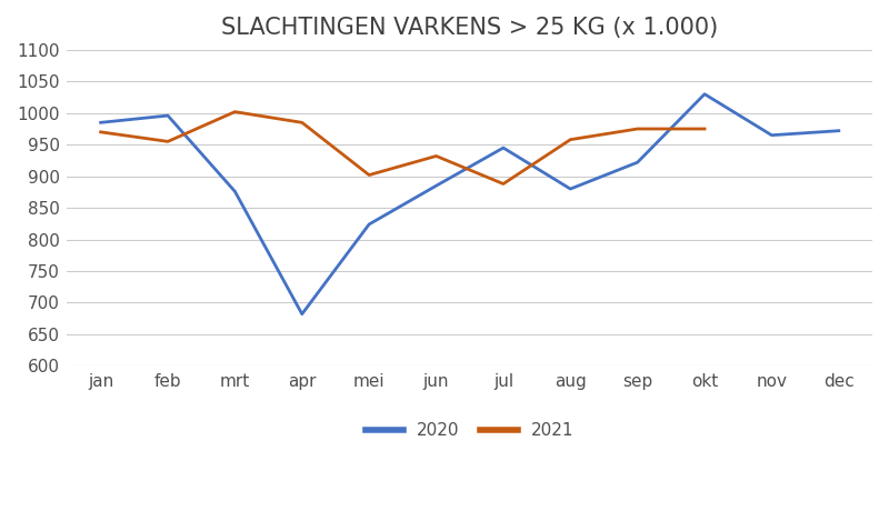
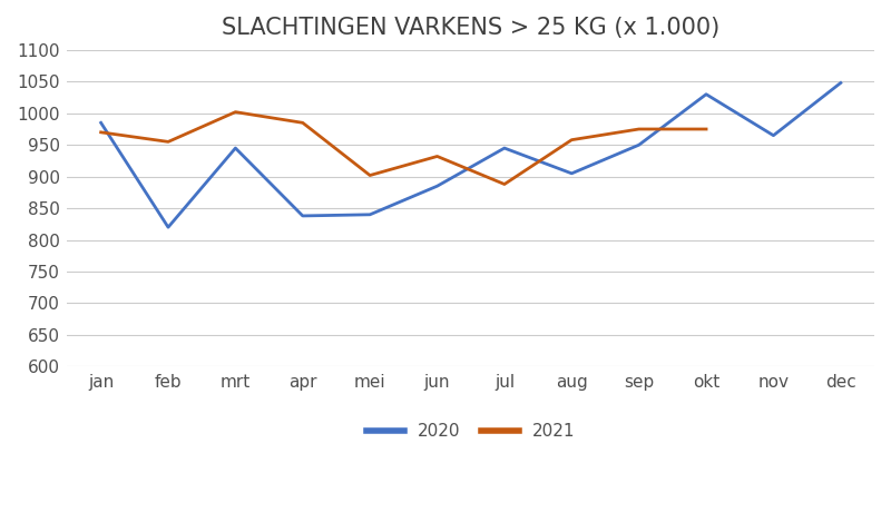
2020/feb: 996 -> 820
2020/mrt: 876 -> 945
2020/apr: 682 -> 838
2020/mei: 824 -> 840
2020/aug: 880 -> 905
2020/sep: 922 -> 950
2020/dec: 972 -> 1048
